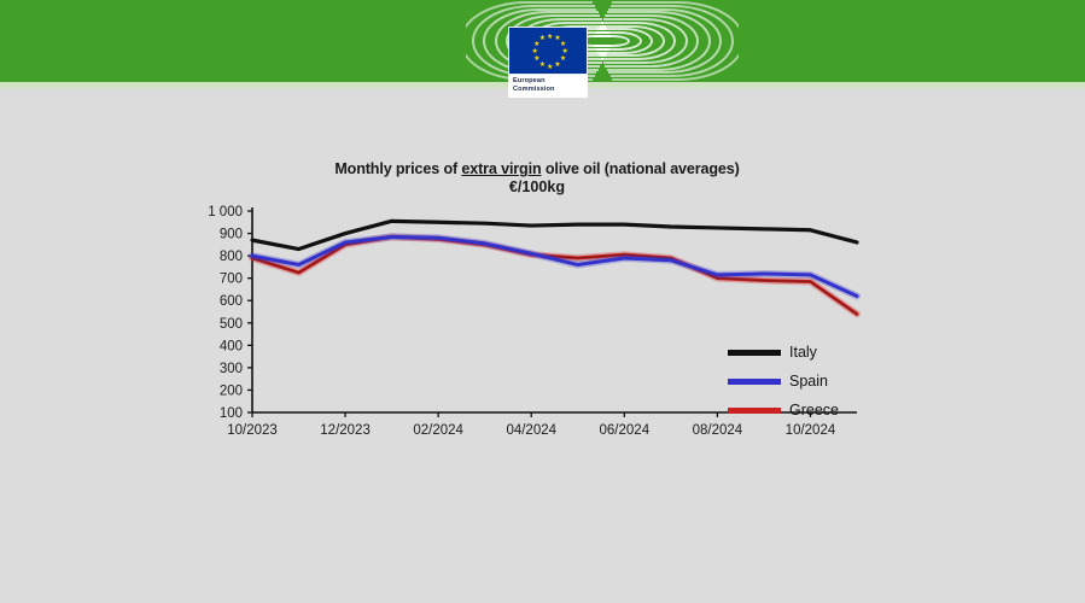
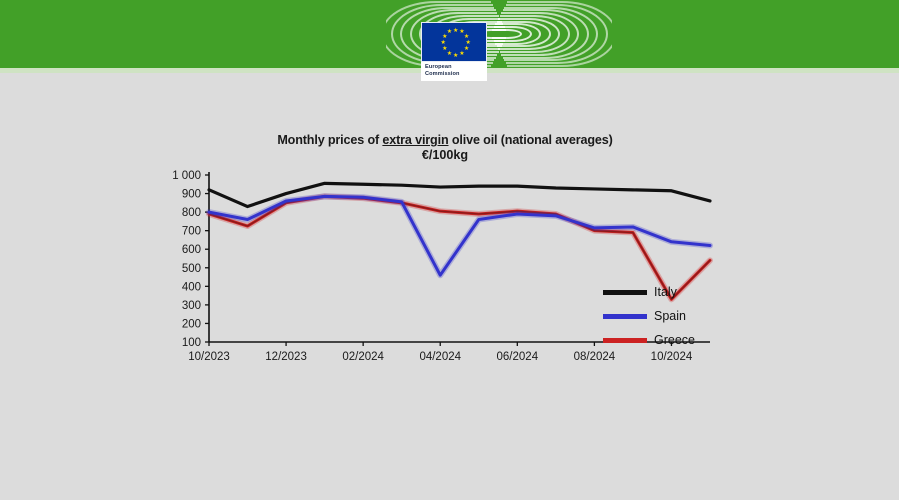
Italy/10/2023: 870 -> 920
Spain/04/2024: 810 -> 460
Spain/10/2024: 720 -> 640
Greece/10/2024: 680 -> 330
